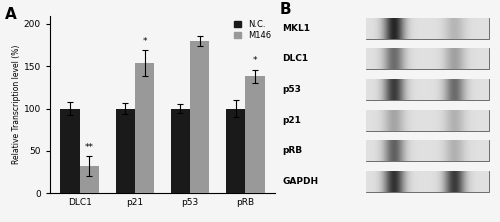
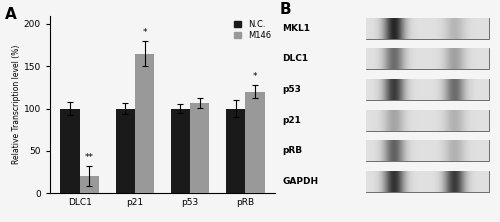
M146/DLC1: 32 -> 20
M146/p21: 154 -> 165
M146/p53: 180 -> 107
M146/pRB: 138 -> 120
